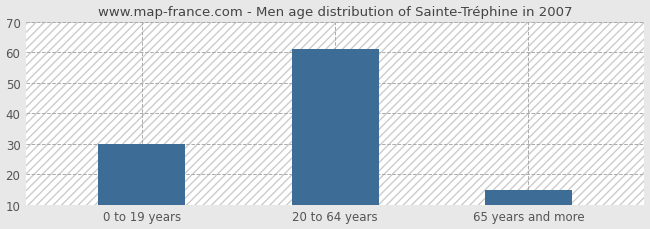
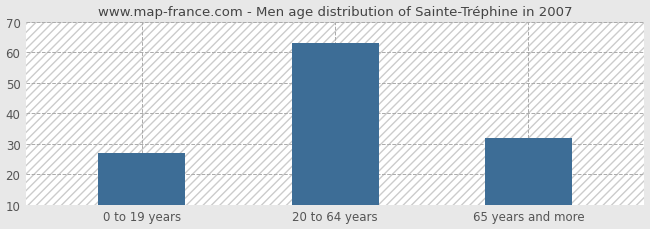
0 to 19 years: 30 -> 27
20 to 64 years: 61 -> 63
65 years and more: 15 -> 32
